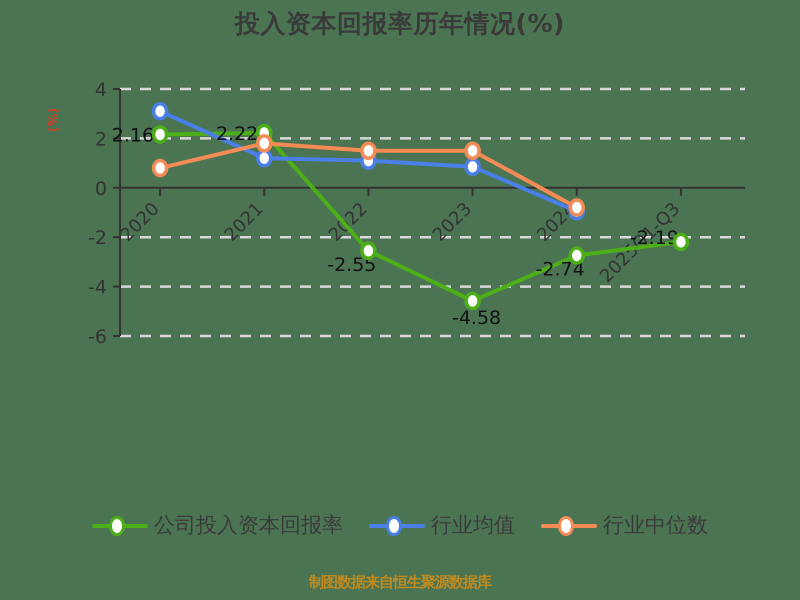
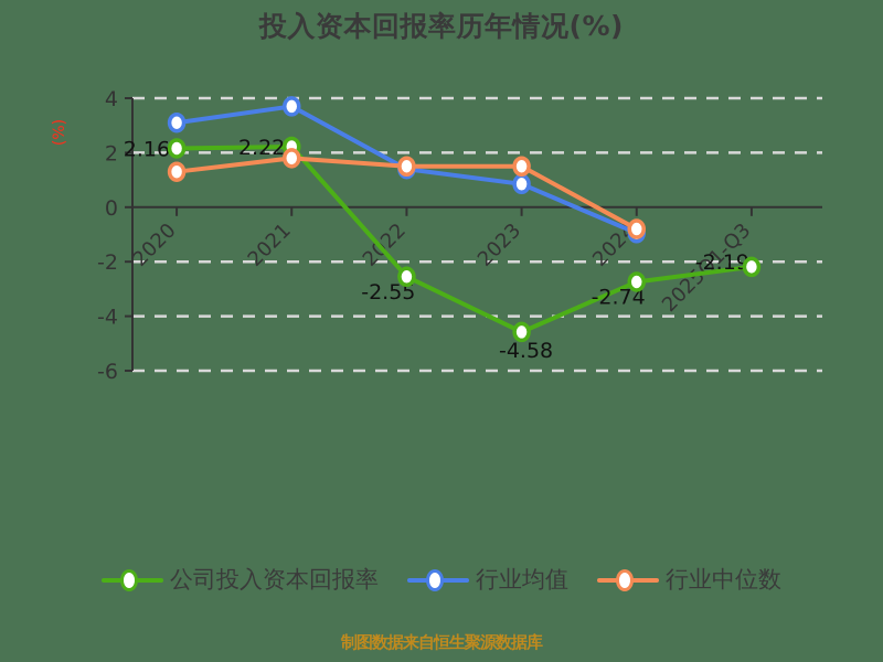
行业中位数/2020: 0.8 -> 1.3
行业均值/2021: 1.2 -> 3.7
行业均值/2022: 1.1 -> 1.4
